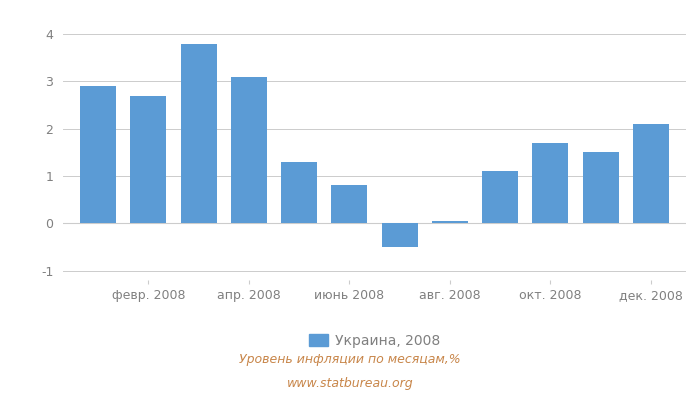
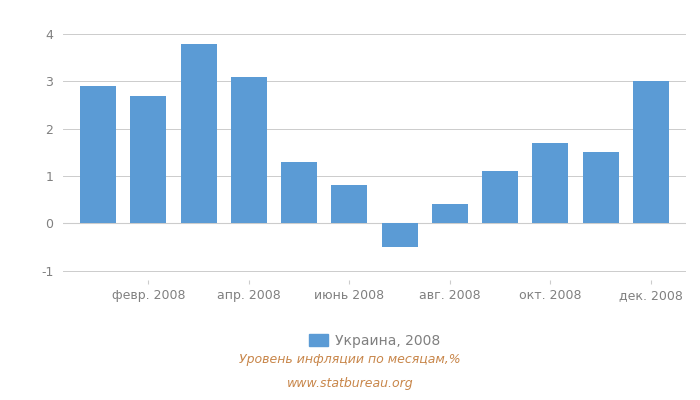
авг. 2008: 0.05 -> 0.40
дек. 2008: 2.10 -> 3.00
